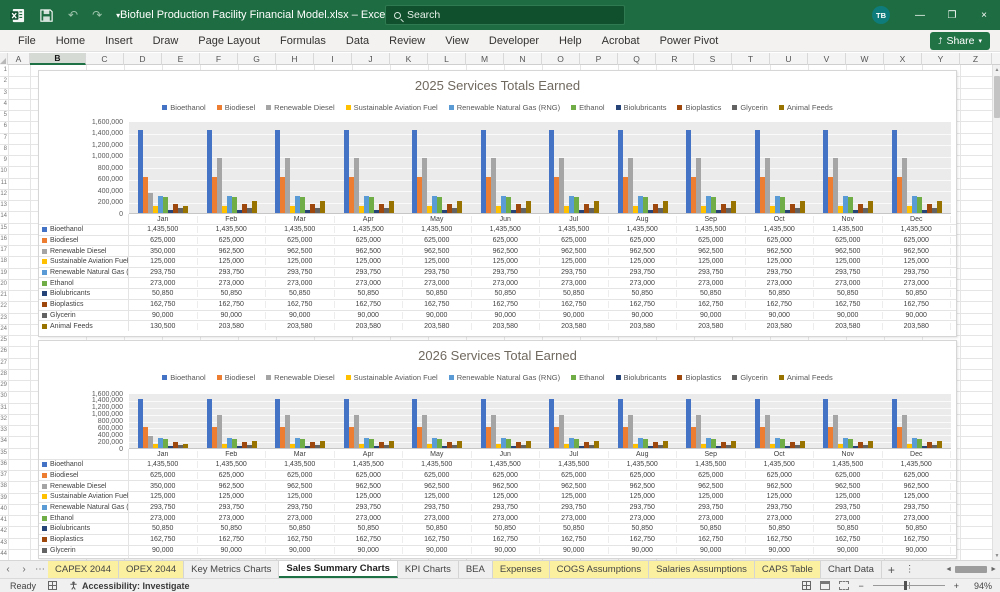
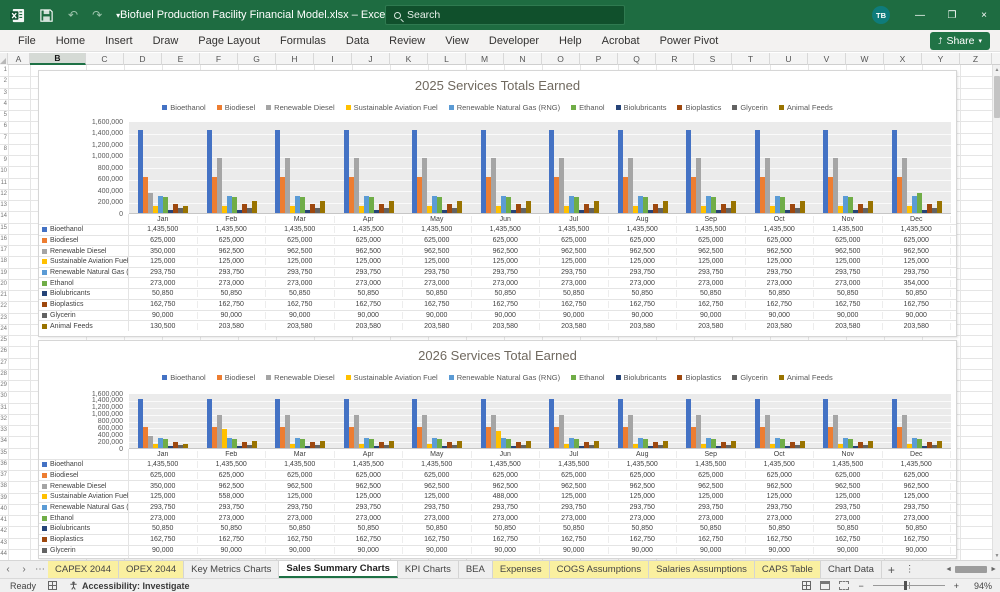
2025 Services Totals Earned/Ethanol/Dec: 273,000 -> 354,000
2026 Services Total Earned/Sustainable Aviation Fuel/Feb: 125,000 -> 558,000
2026 Services Total Earned/Sustainable Aviation Fuel/Jun: 125,000 -> 488,000
